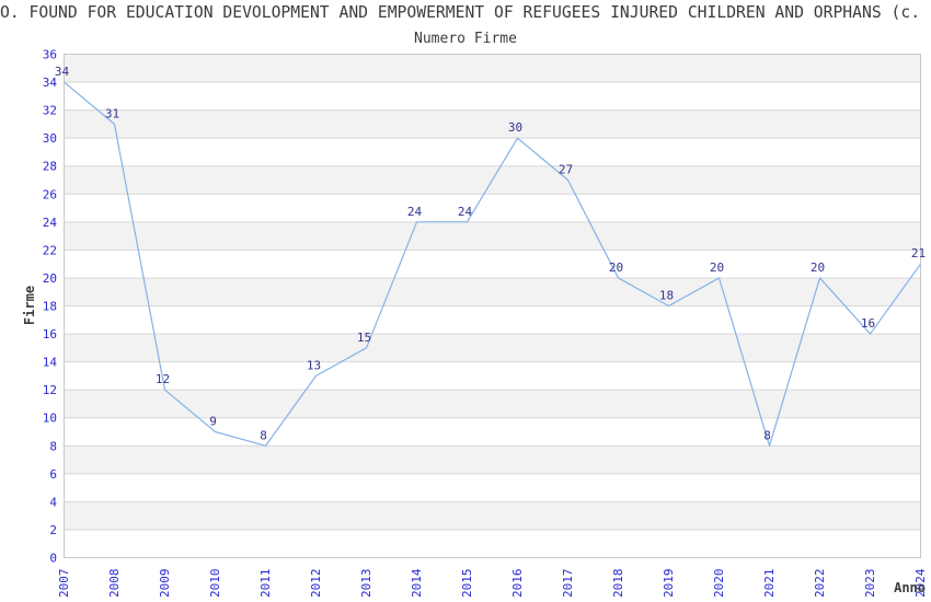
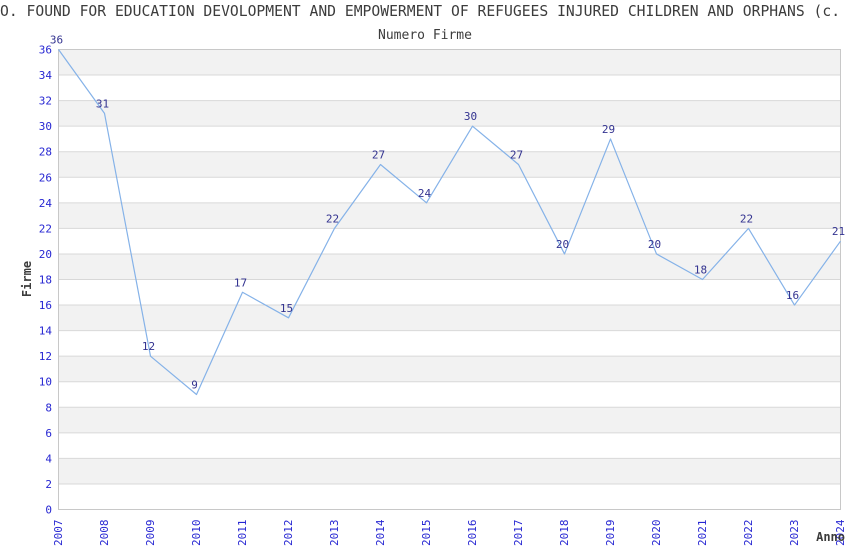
2007: 34 -> 36
2011: 8 -> 17
2012: 13 -> 15
2013: 15 -> 22
2014: 24 -> 27
2019: 18 -> 29
2021: 8 -> 18
2022: 20 -> 22
